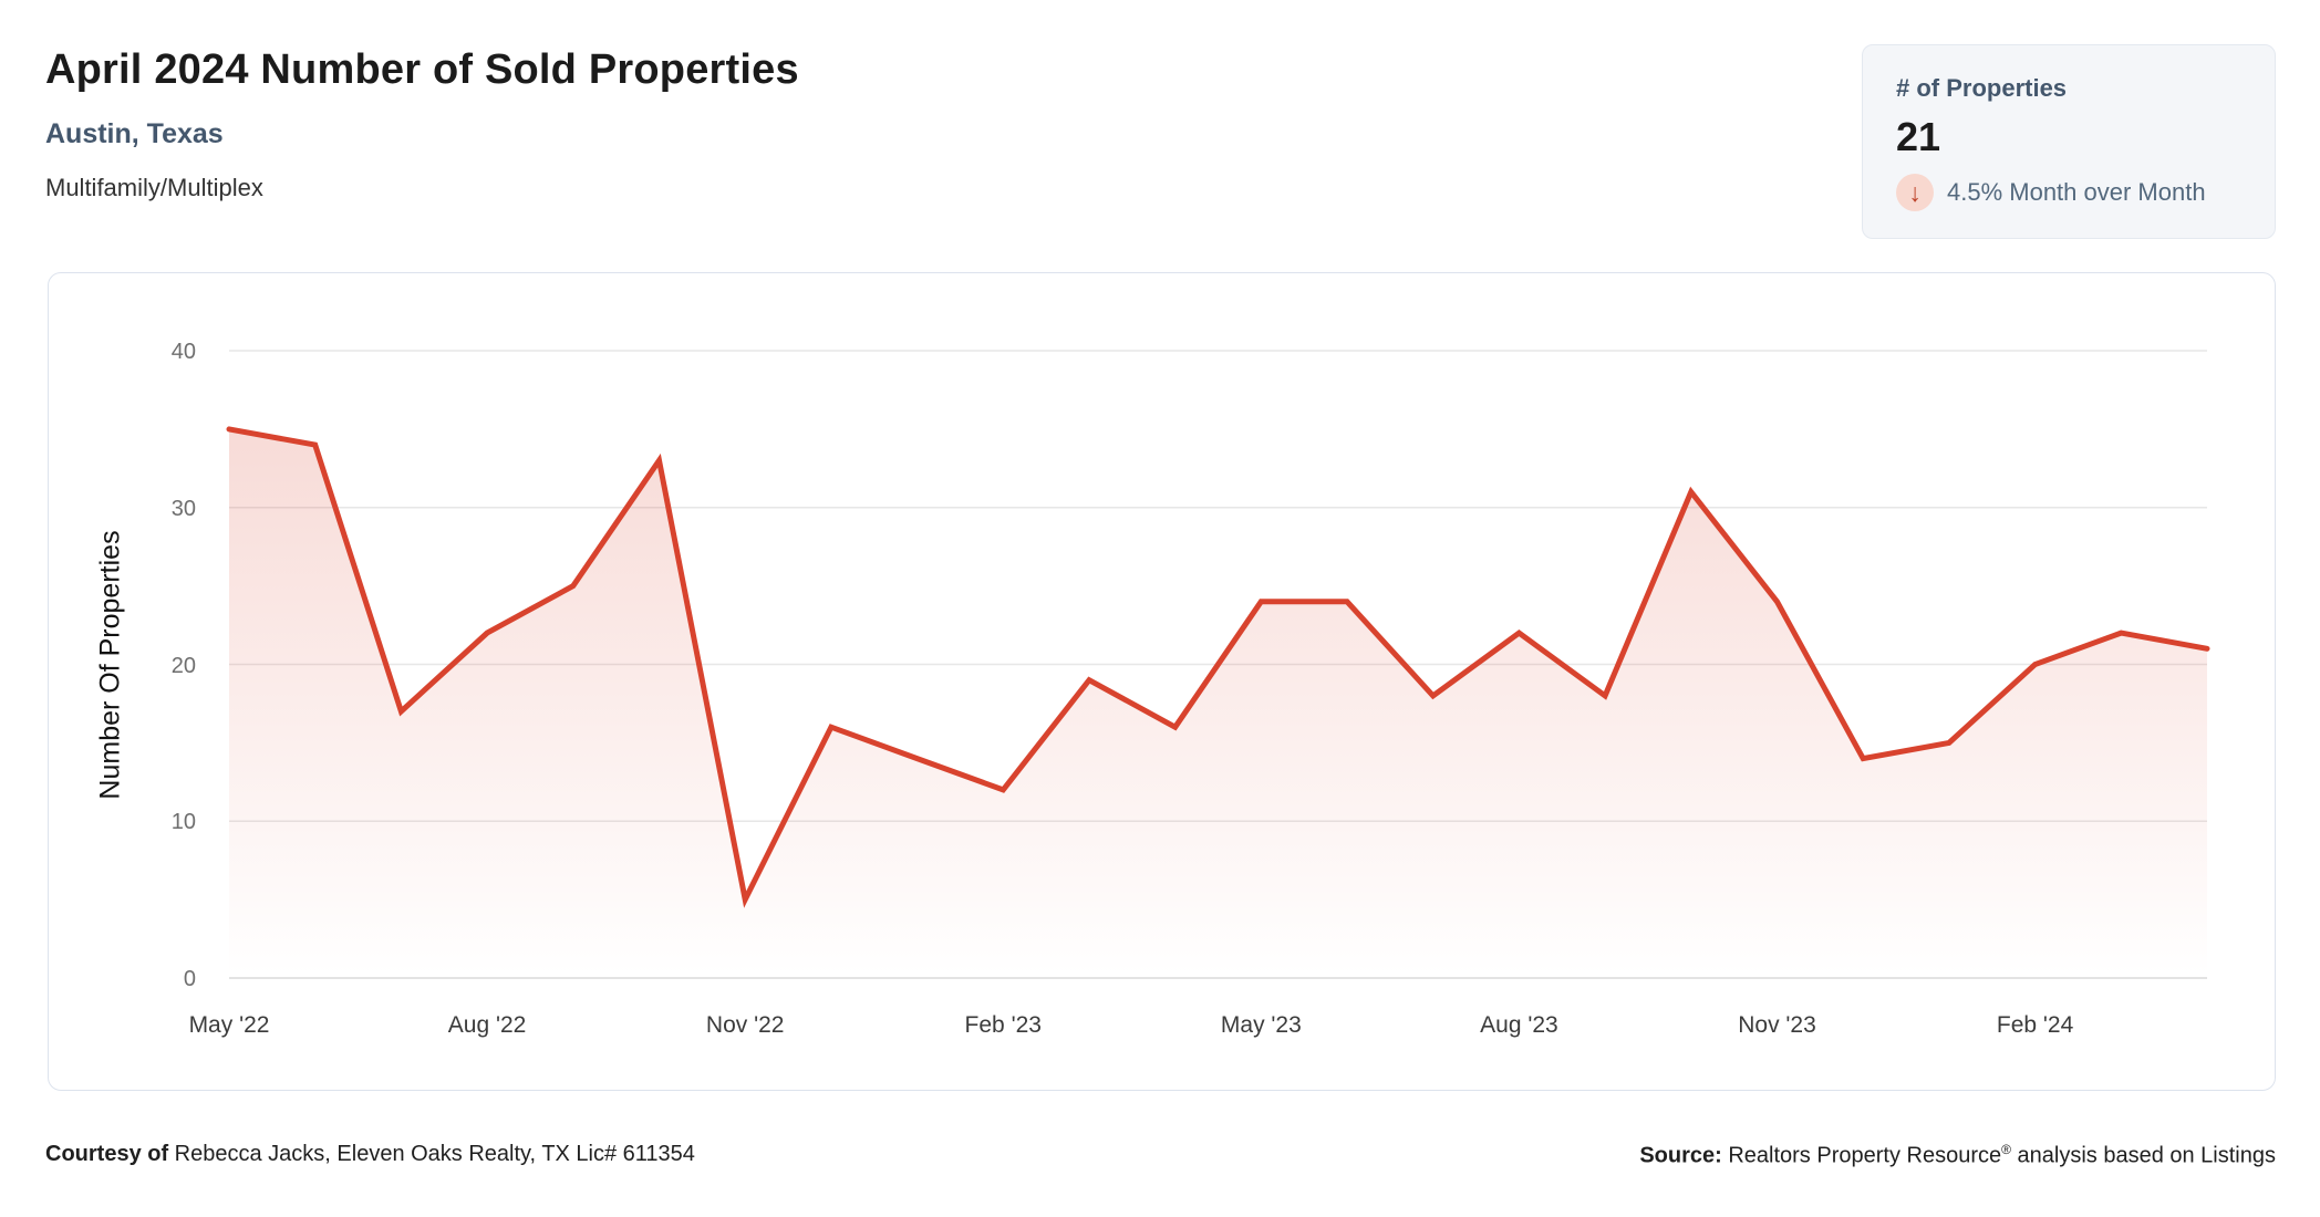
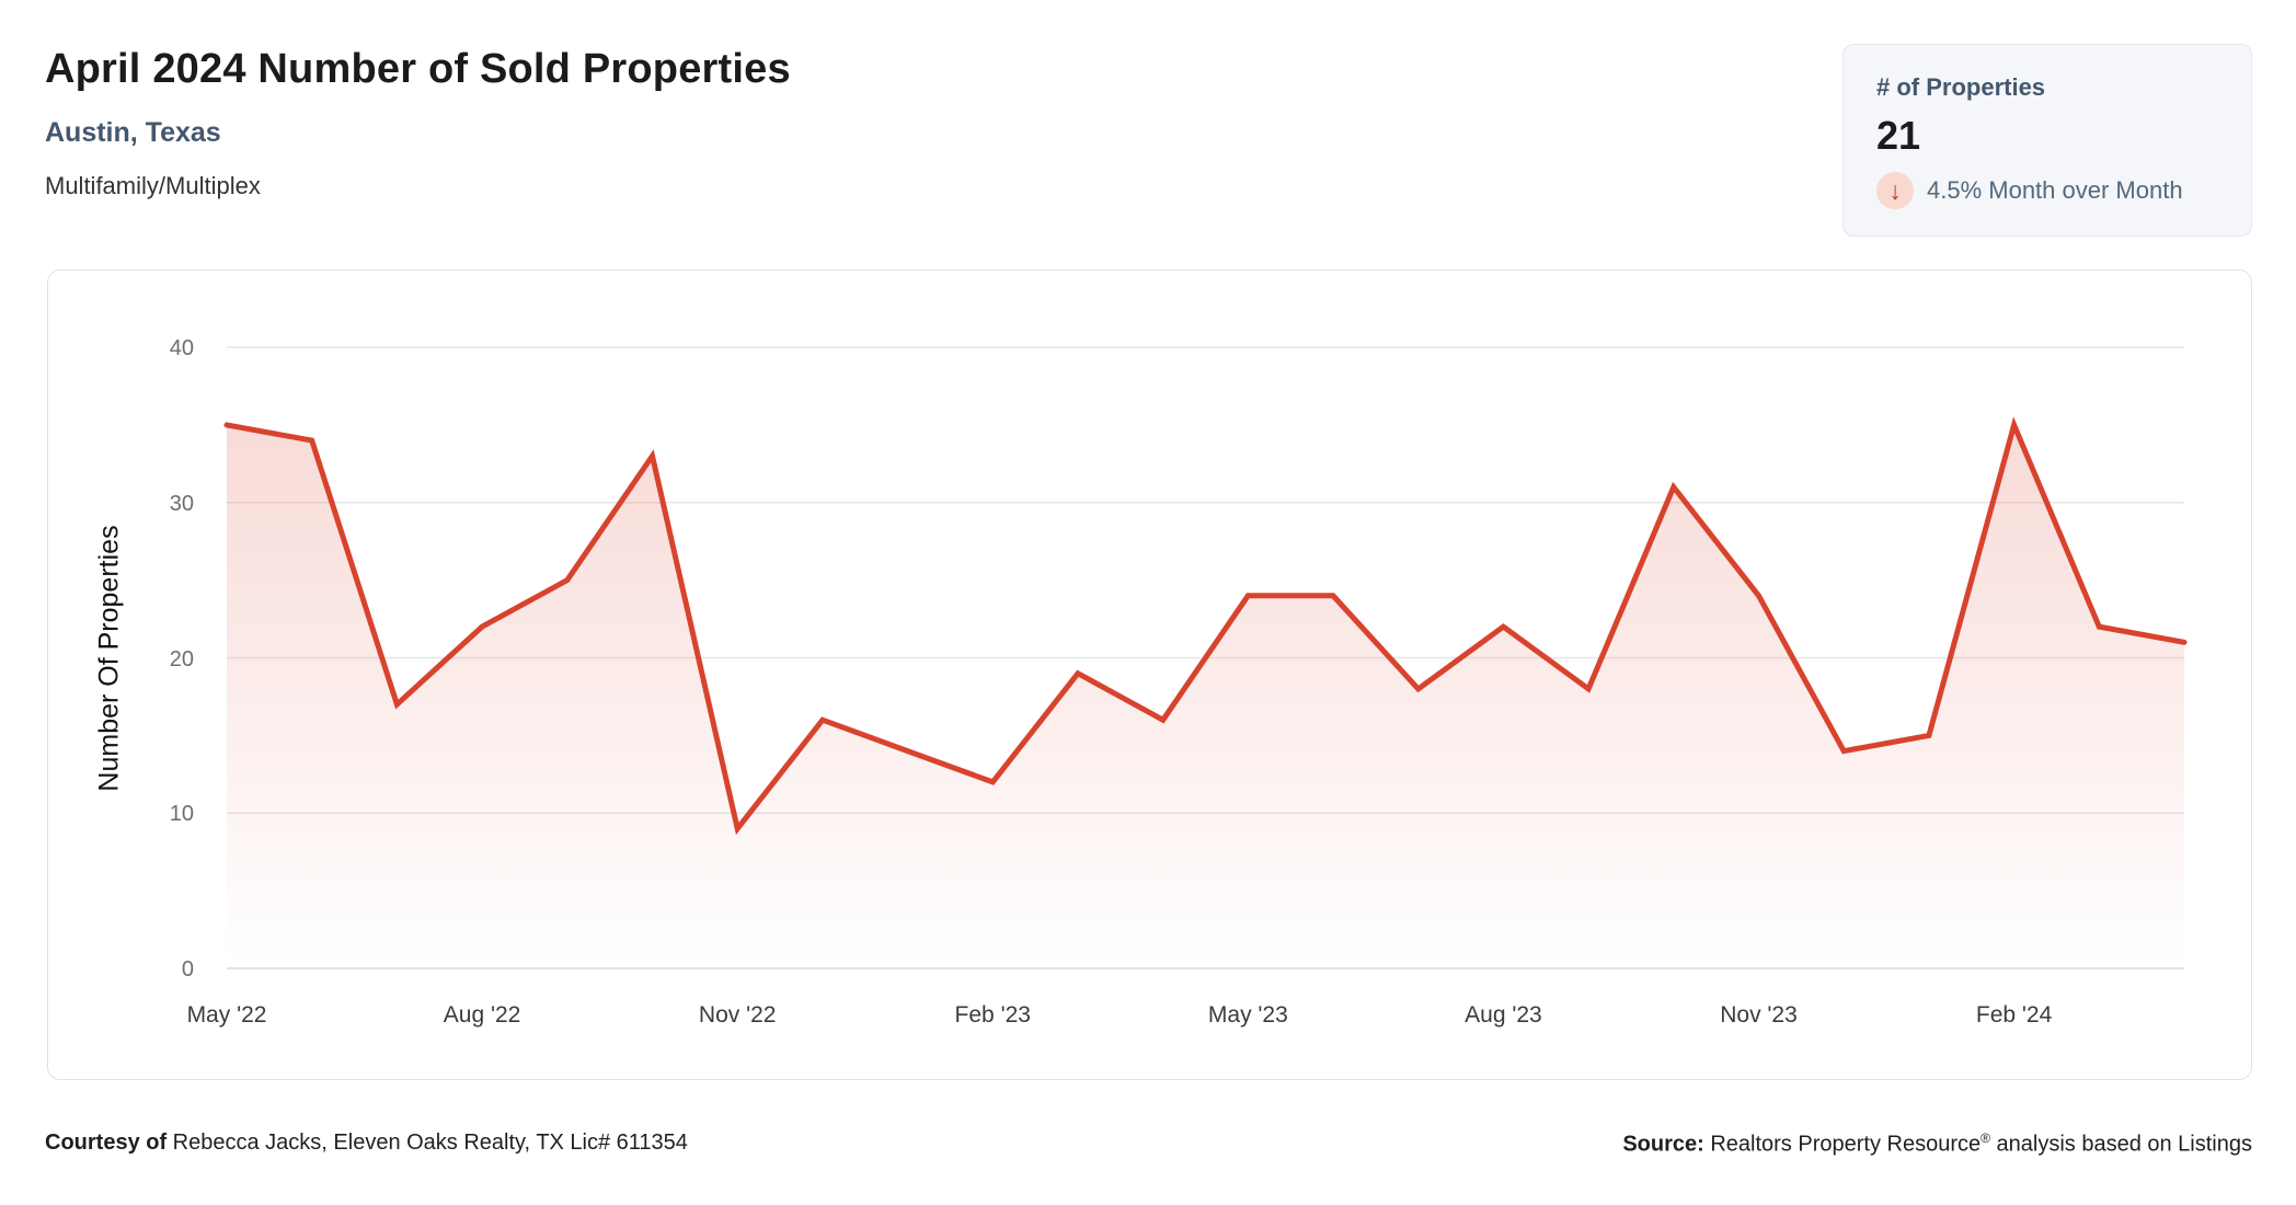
Nov '22: 5 -> 9
Feb '24: 20 -> 35
